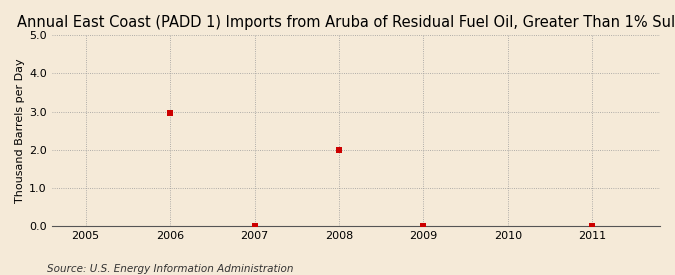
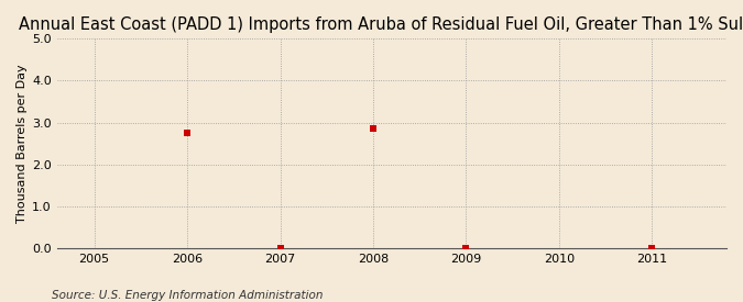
2006: 2.97 -> 2.75
2008: 2.00 -> 2.85
